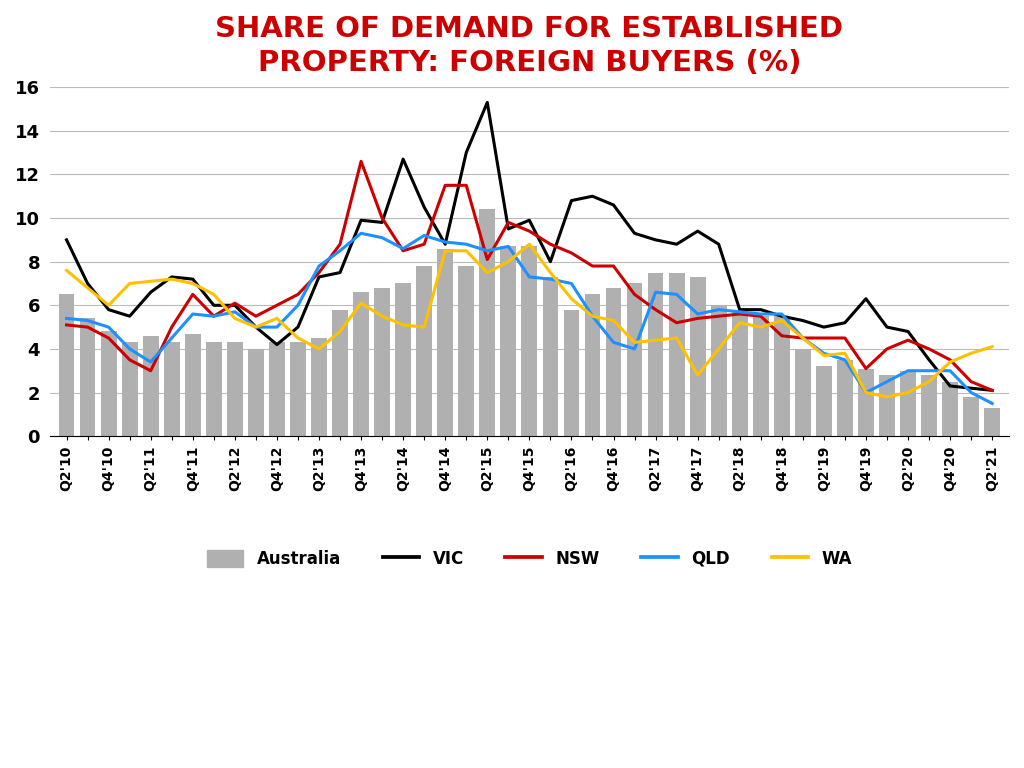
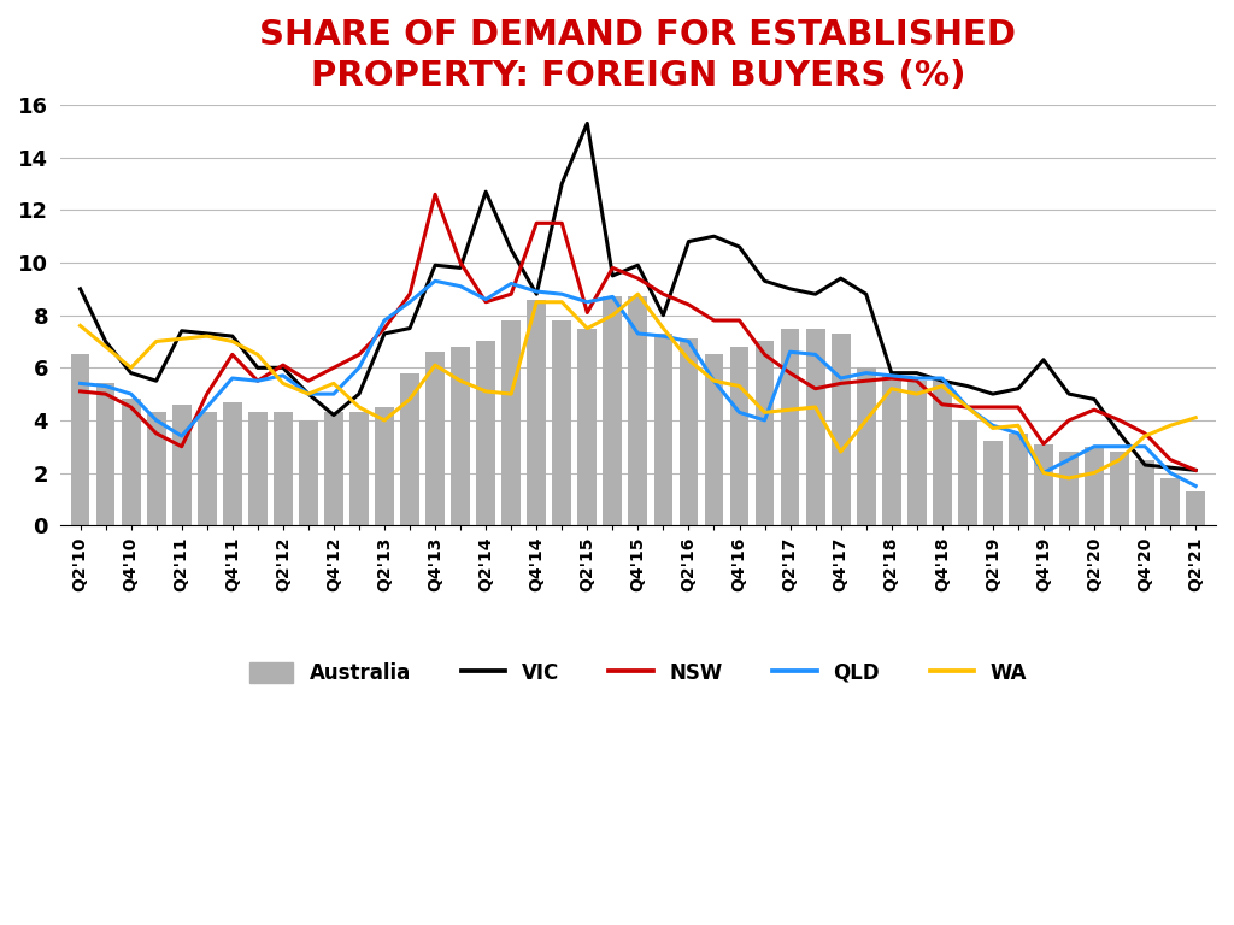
VIC/Q2'11: 6.6 -> 7.4
Australia/Q2'15: 10.4 -> 7.5
Australia/Q2'16: 5.8 -> 7.1
